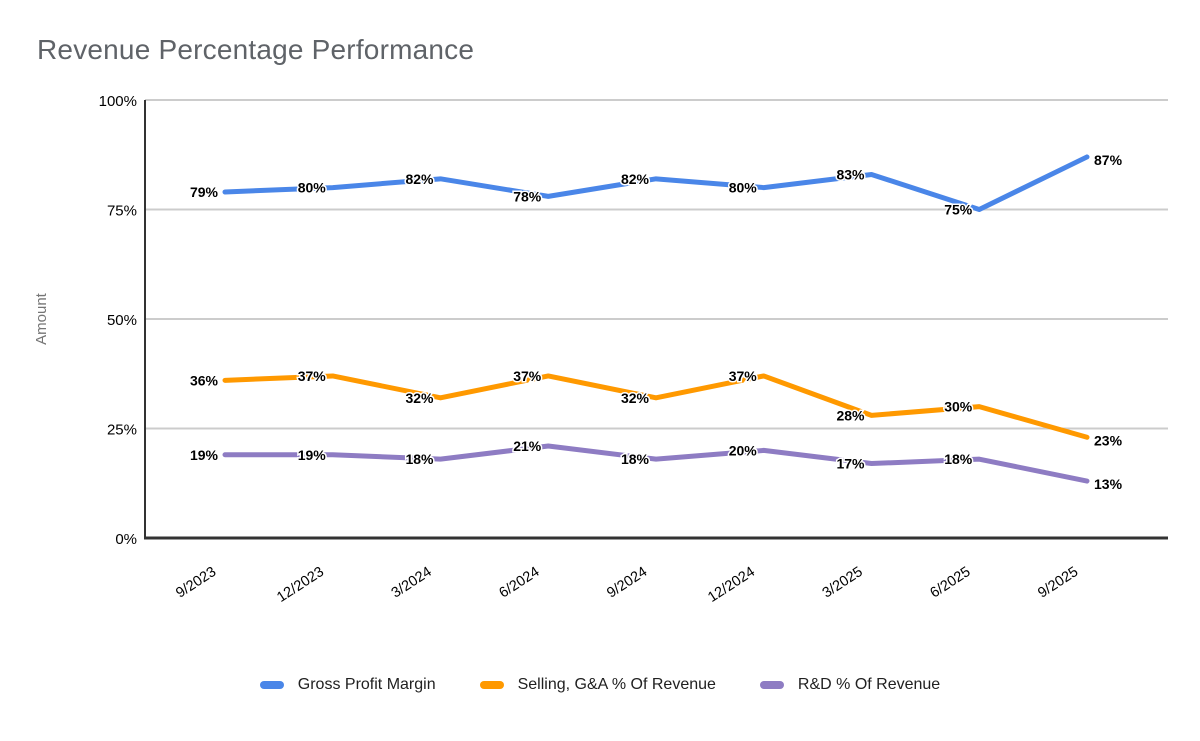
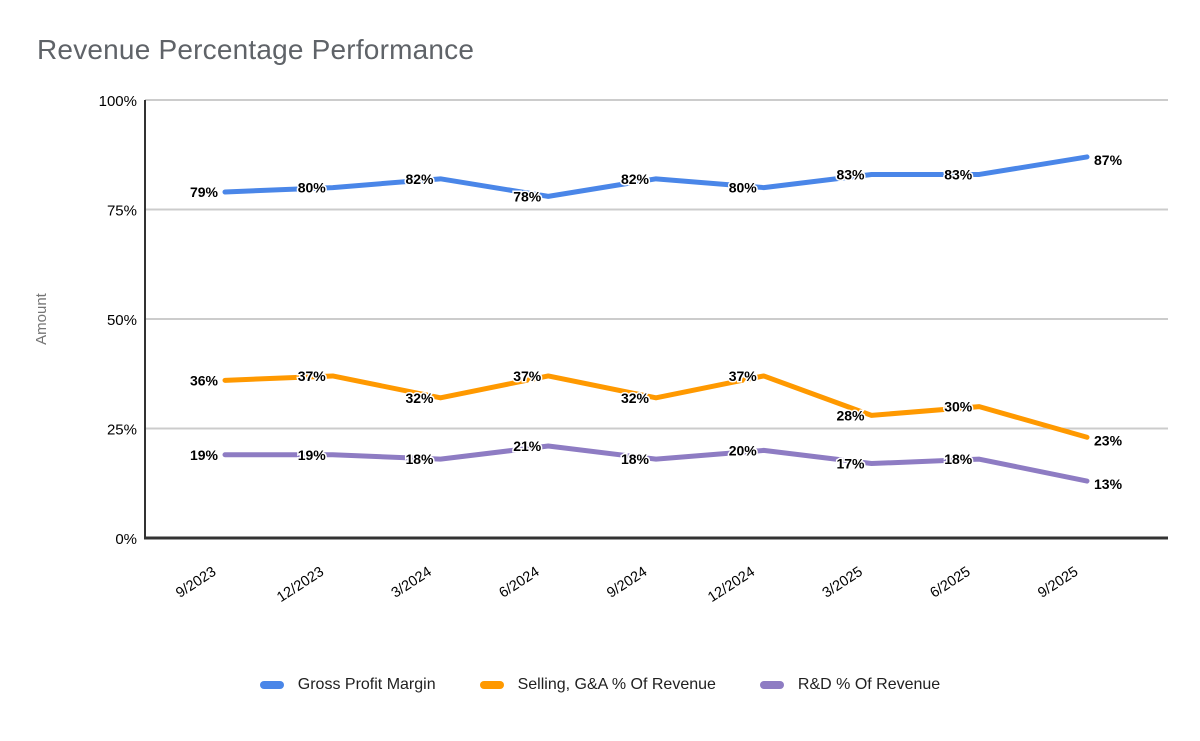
Gross Profit Margin/6/2025: 75% -> 83%
